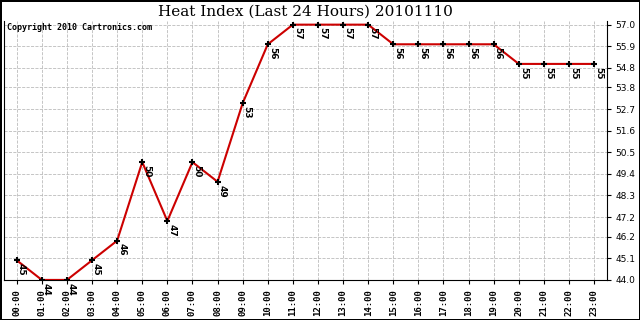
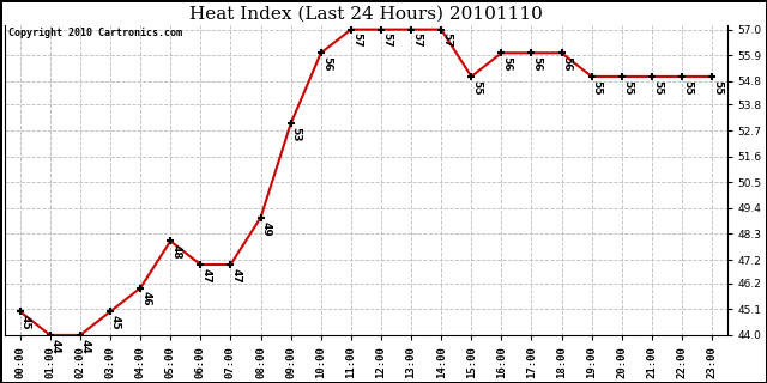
05:00: 50 -> 48
07:00: 50 -> 47
15:00: 56 -> 55
19:00: 56 -> 55
